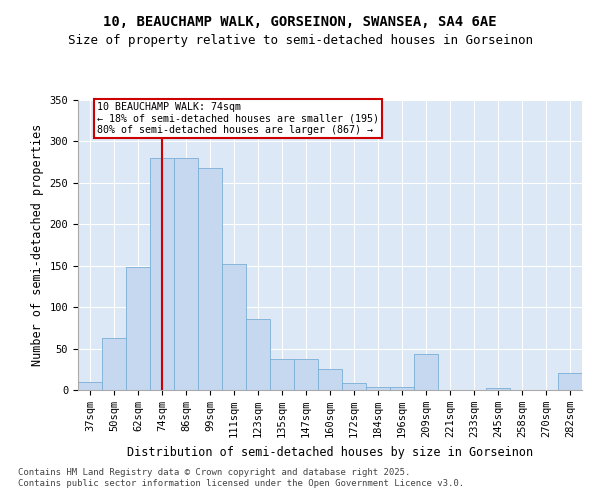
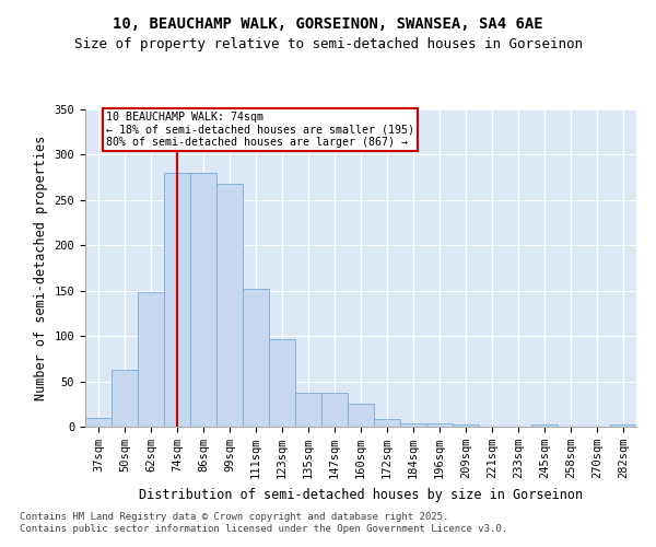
123sqm: 86 -> 97
209sqm: 44 -> 2
282sqm: 20 -> 2
